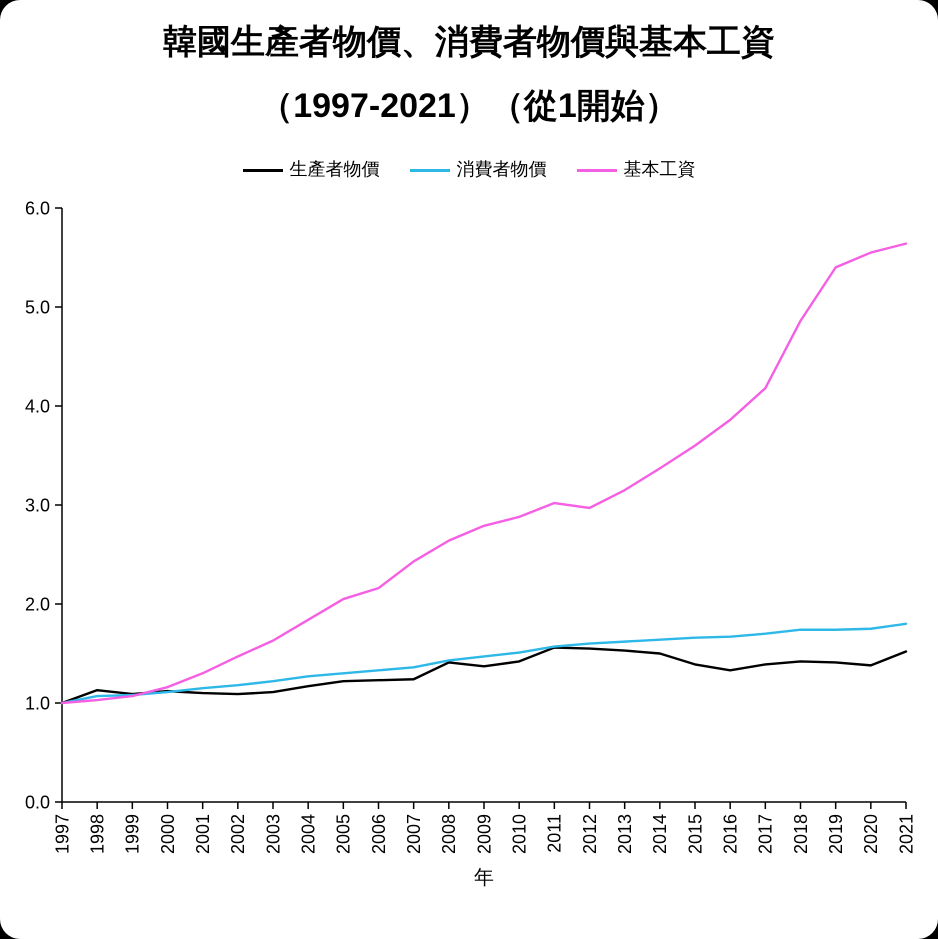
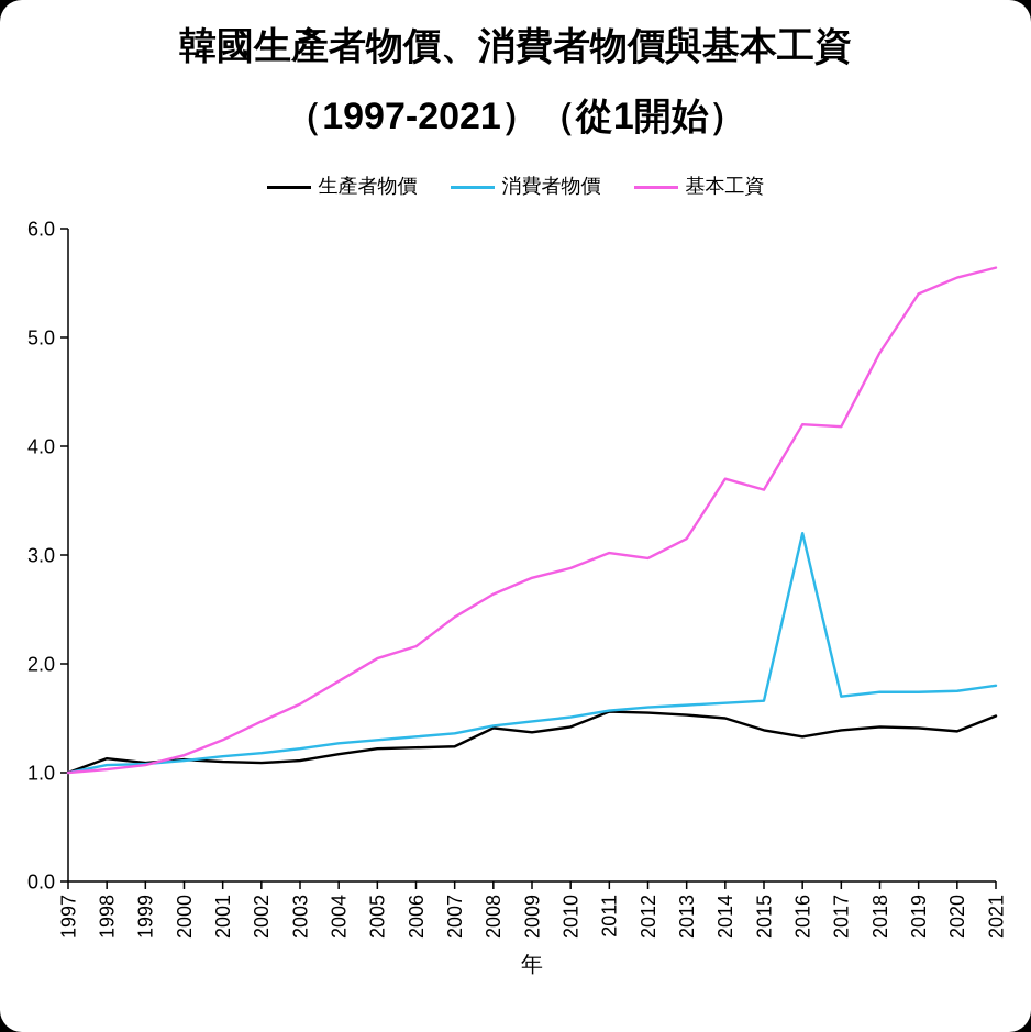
基本工資/2014: 3.4 -> 3.7
消費者物價/2016: 1.7 -> 3.2
基本工資/2016: 3.9 -> 4.2
